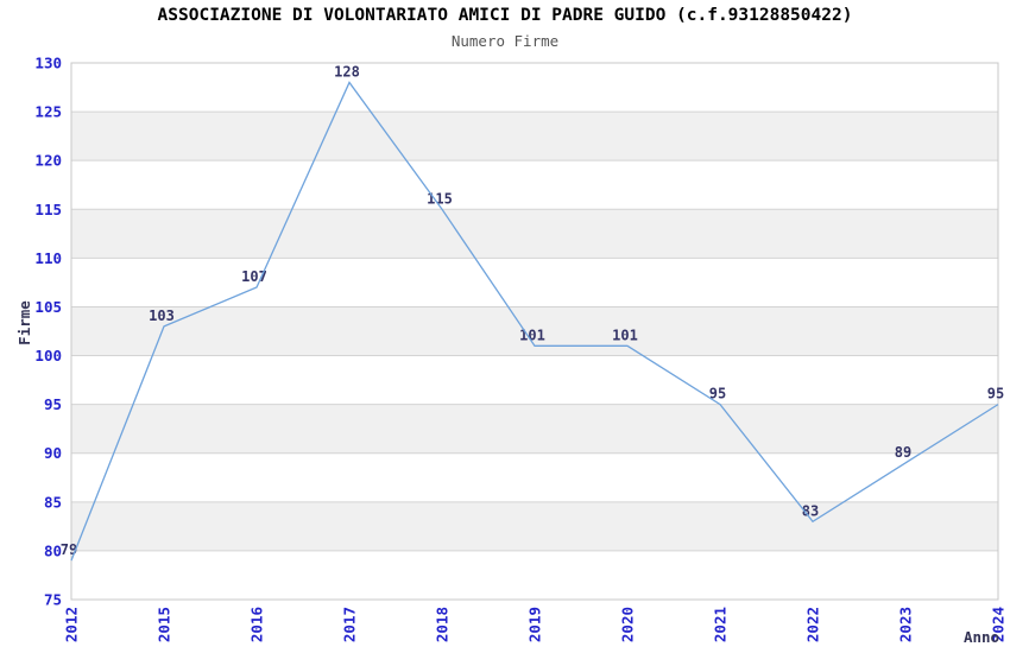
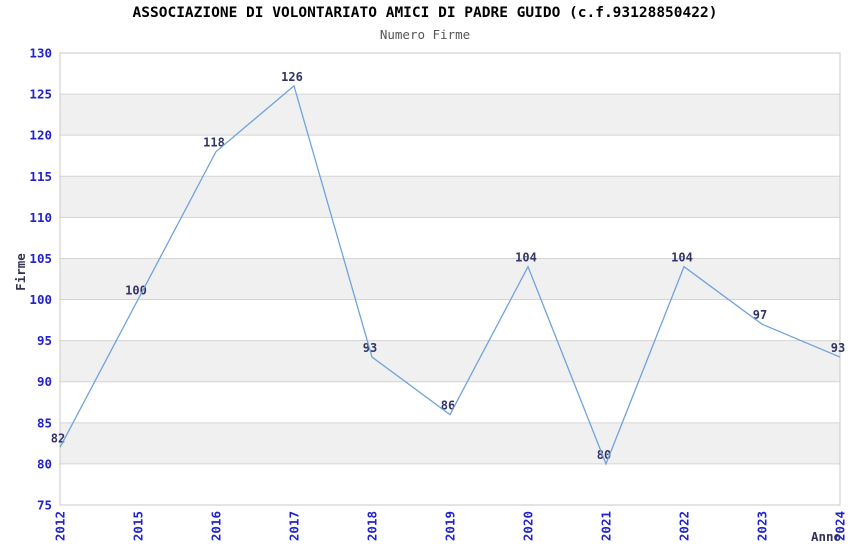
2012: 79 -> 82
2015: 103 -> 100
2016: 107 -> 118
2017: 128 -> 126
2018: 115 -> 93
2019: 101 -> 86
2020: 101 -> 104
2021: 95 -> 80
2022: 83 -> 104
2023: 89 -> 97
2024: 95 -> 93
